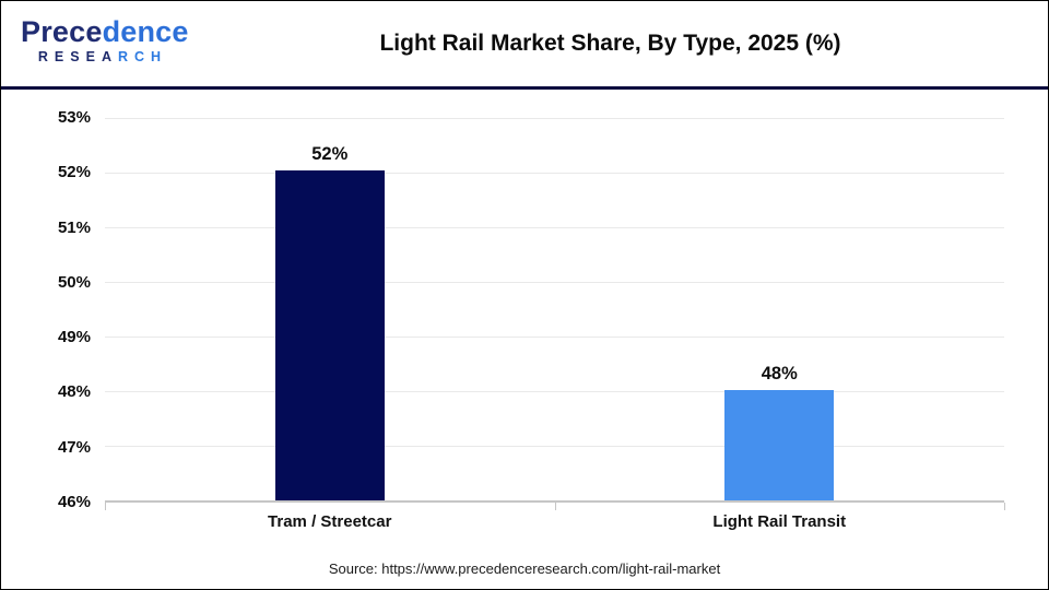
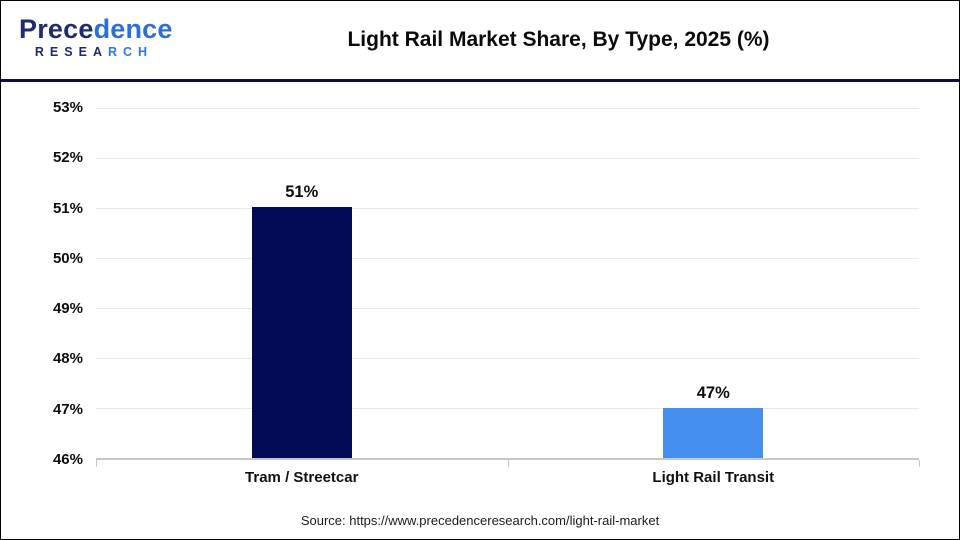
Tram / Streetcar: 52% -> 51%
Light Rail Transit: 48% -> 47%
